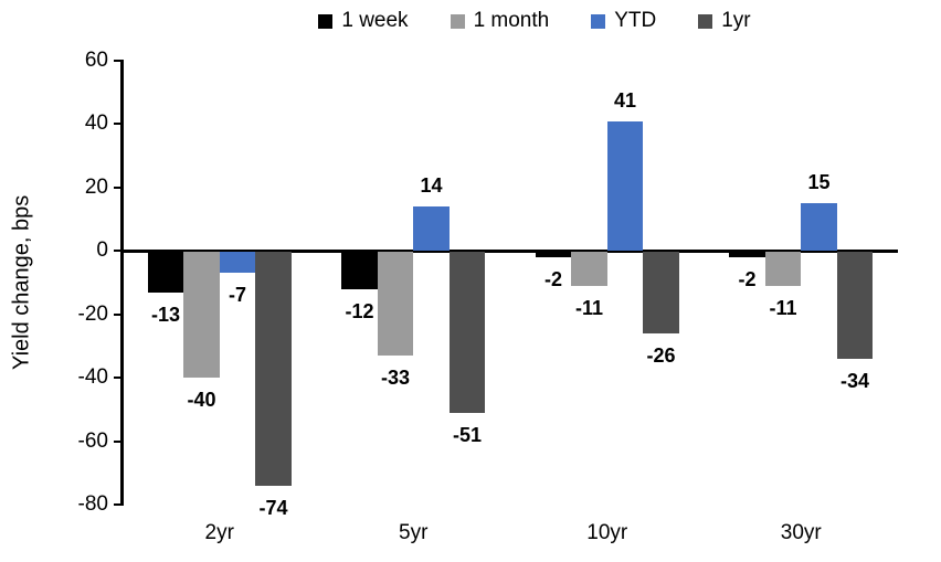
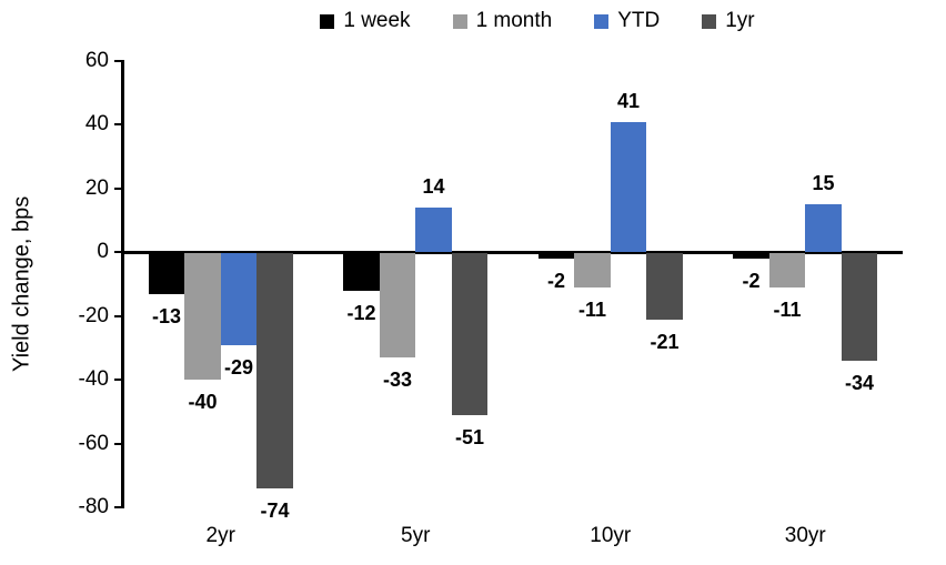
YTD/2yr: -7 -> -29
1yr/10yr: -26 -> -21
